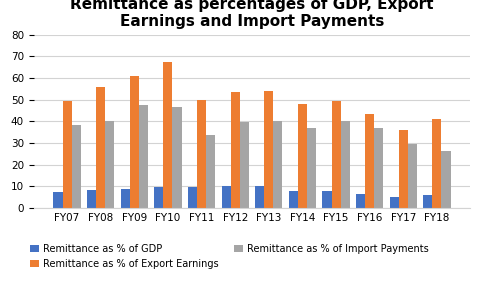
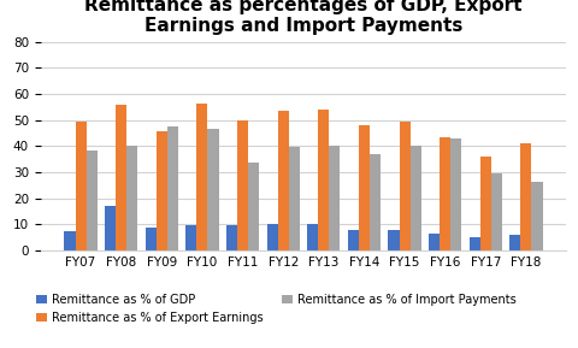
Remittance as % of GDP/FY08: 8.5 -> 17.0
Remittance as % of Export Earnings/FY09: 61.0 -> 45.5
Remittance as % of Export Earnings/FY10: 67.5 -> 56.5
Remittance as % of Import Payments/FY16: 37.0 -> 43.0
